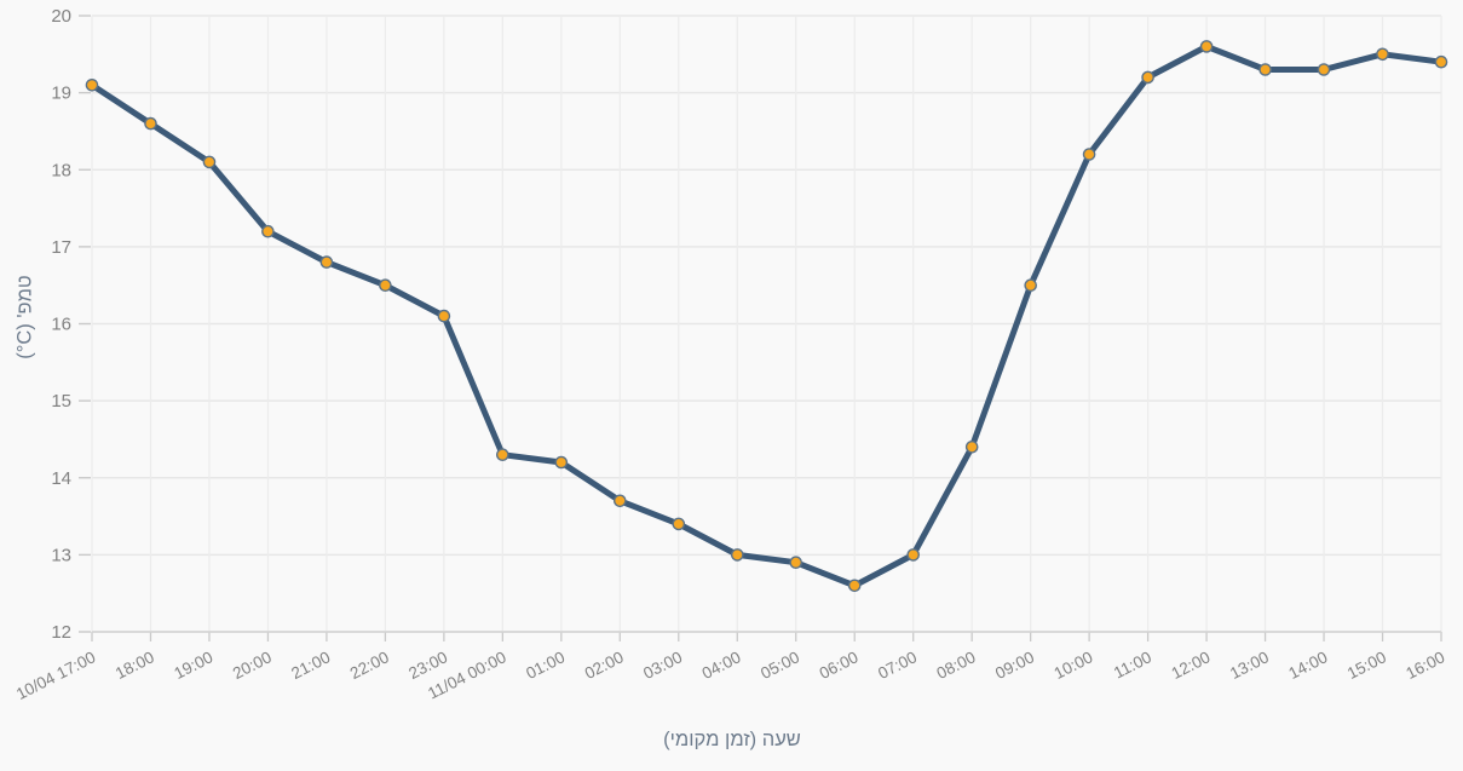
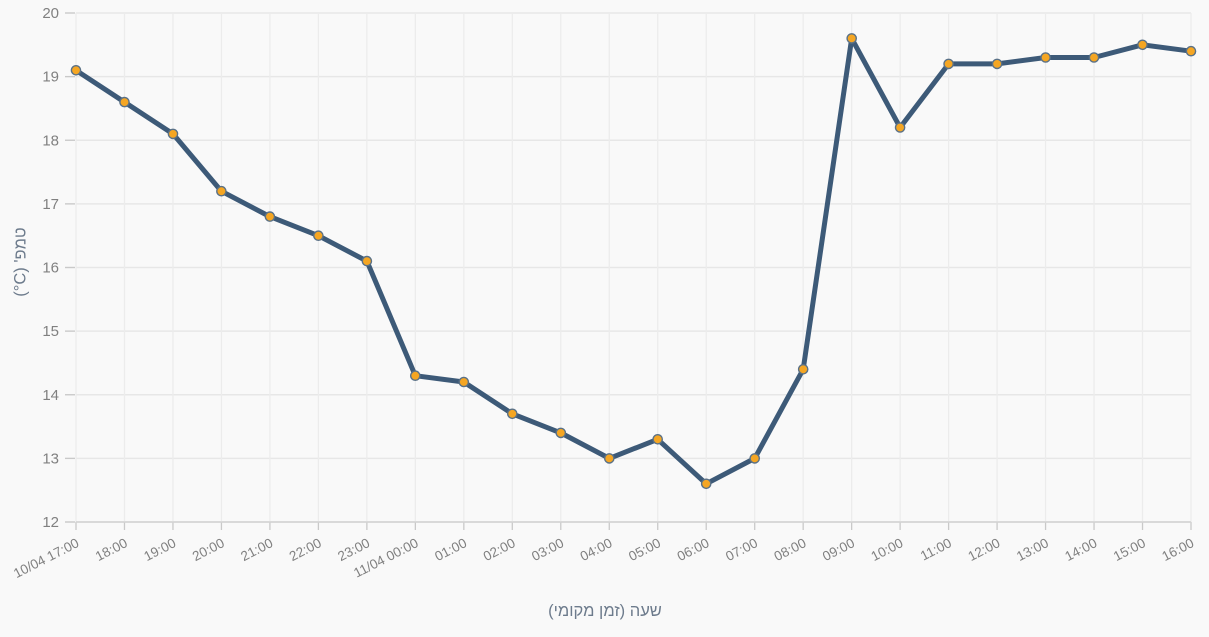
05:00: 12.9 -> 13.3
09:00: 16.5 -> 19.6
12:00: 19.6 -> 19.2
